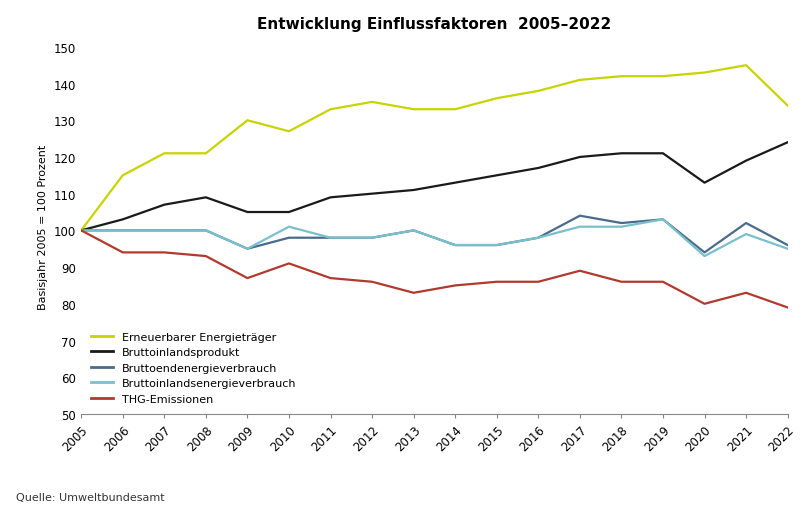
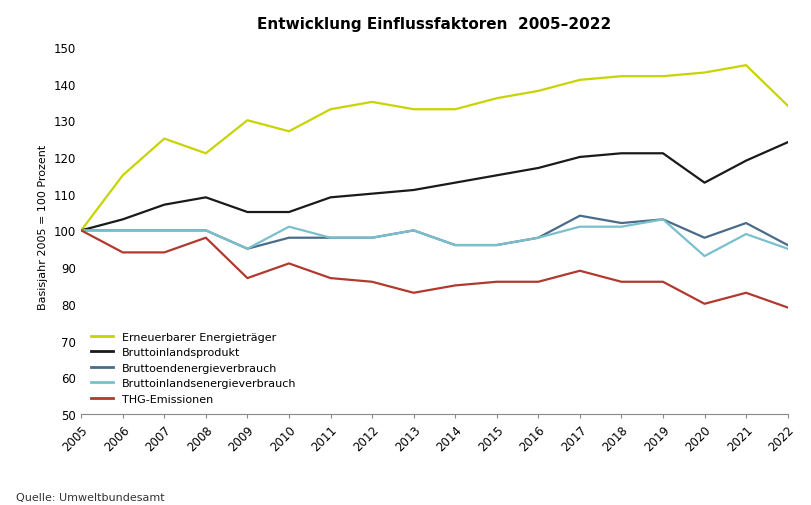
Erneuerbarer Energieträger/2007: 121 -> 125
THG-Emissionen/2008: 93 -> 98
Bruttoendenergieverbrauch/2020: 94 -> 98
